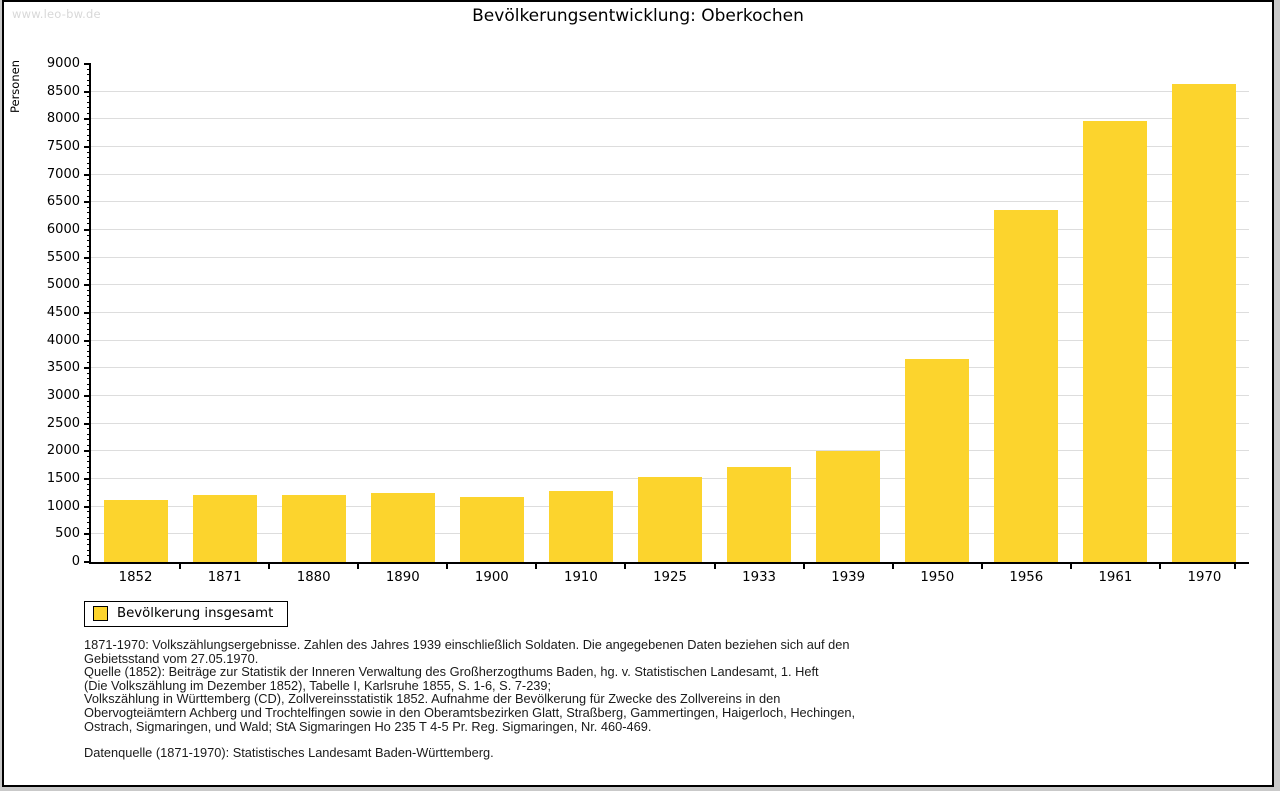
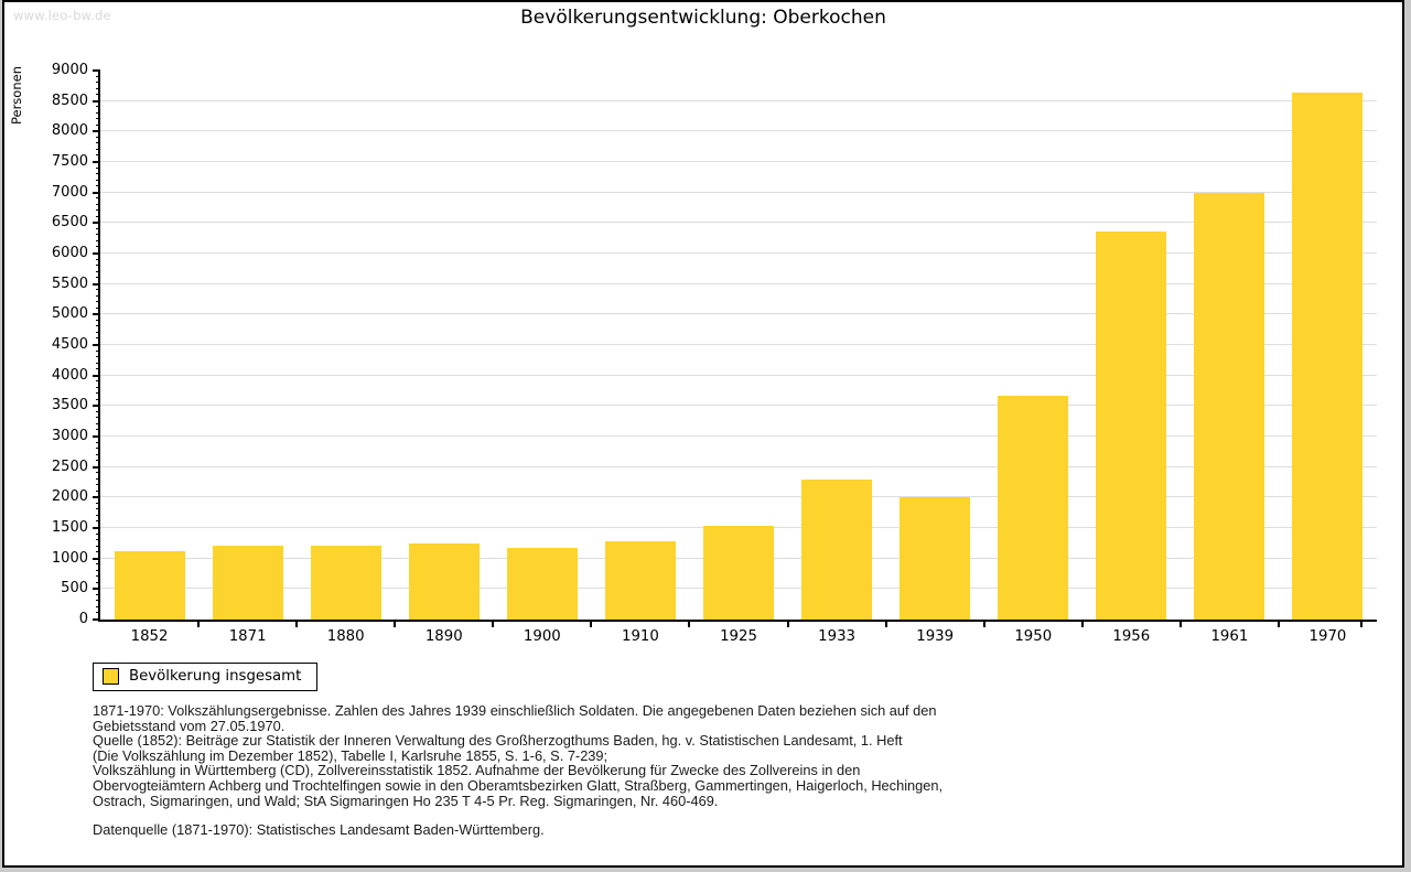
1933: 1700 -> 2300
1961: 8000 -> 7000
